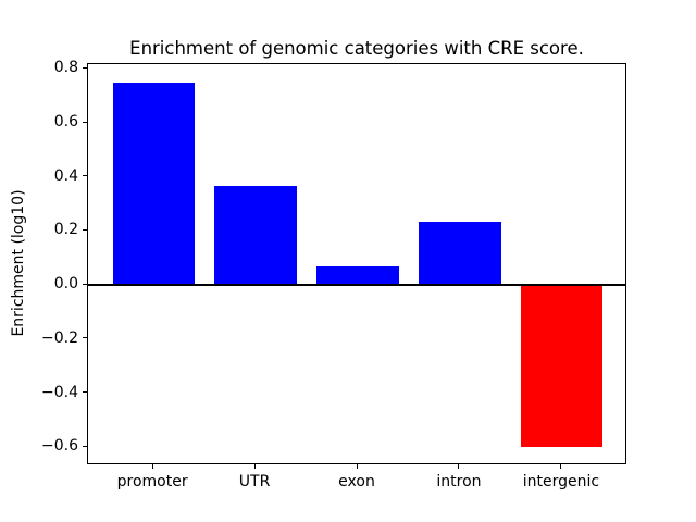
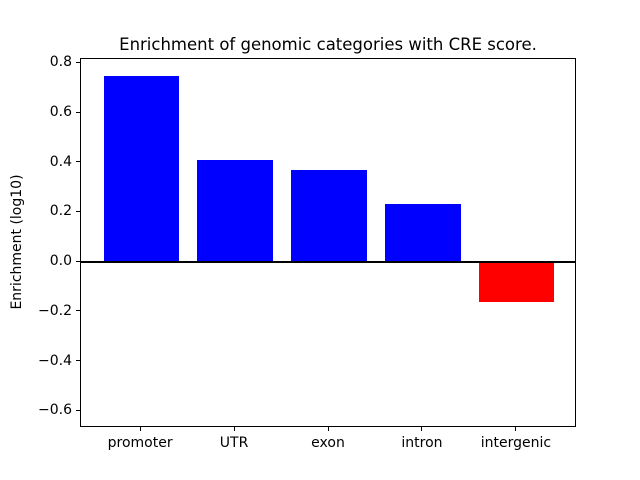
UTR: 0.36 -> 0.41
exon: 0.07 -> 0.37
intergenic: -0.60 -> -0.16
